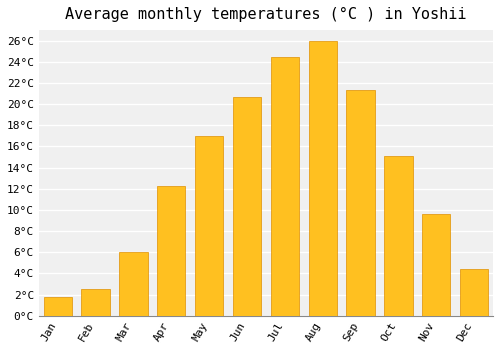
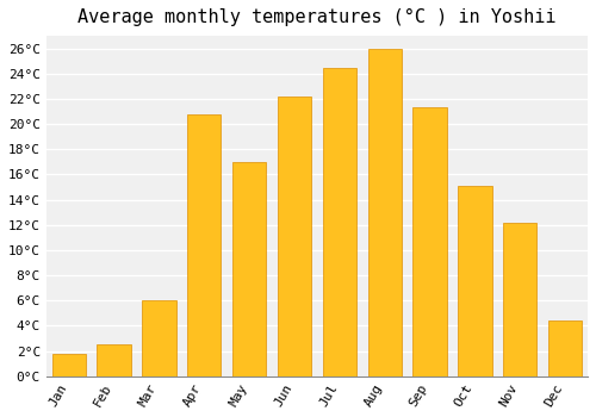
Apr: 12.3°C -> 20.8°C
Jun: 20.7°C -> 22.2°C
Nov: 9.6°C -> 12.2°C
